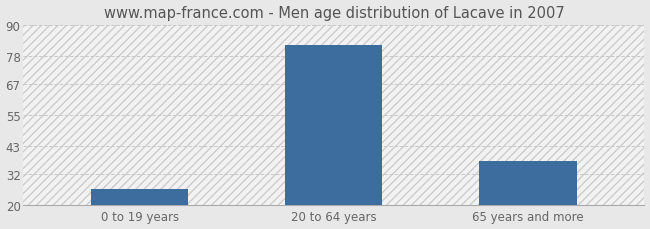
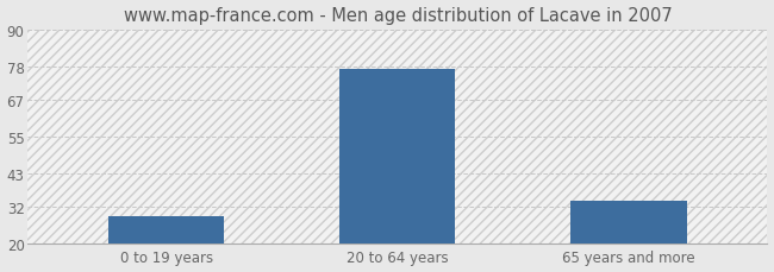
0 to 19 years: 26 -> 29
20 to 64 years: 82 -> 77
65 years and more: 37 -> 34
